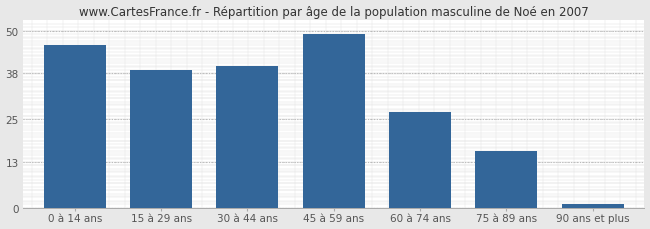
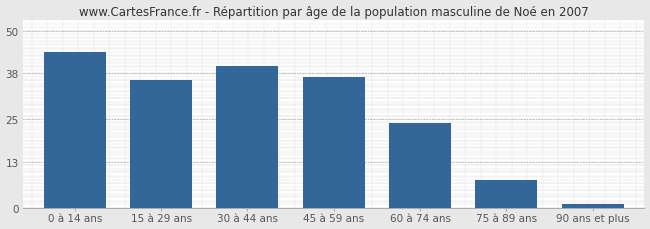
0 à 14 ans: 46 -> 44
15 à 29 ans: 39 -> 36
45 à 59 ans: 49 -> 37
60 à 74 ans: 27 -> 24
75 à 89 ans: 16 -> 8
